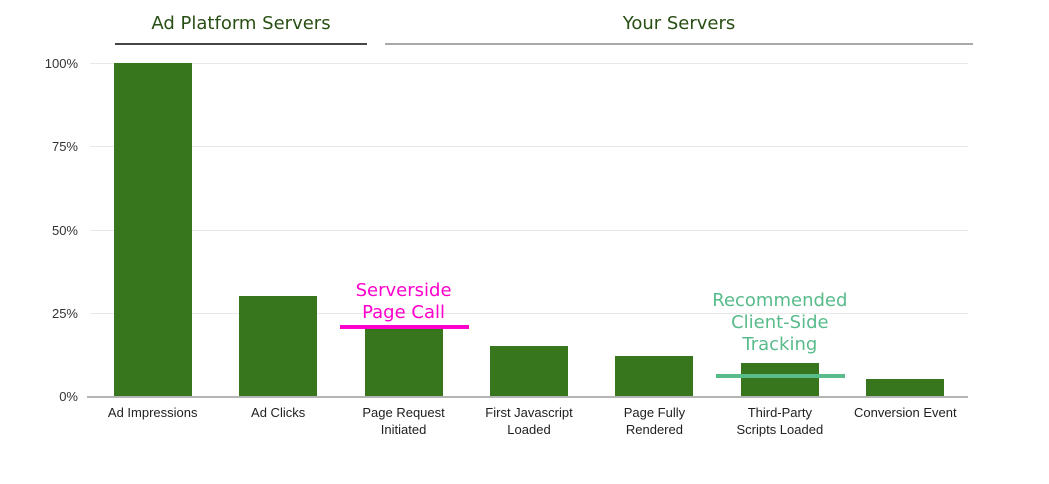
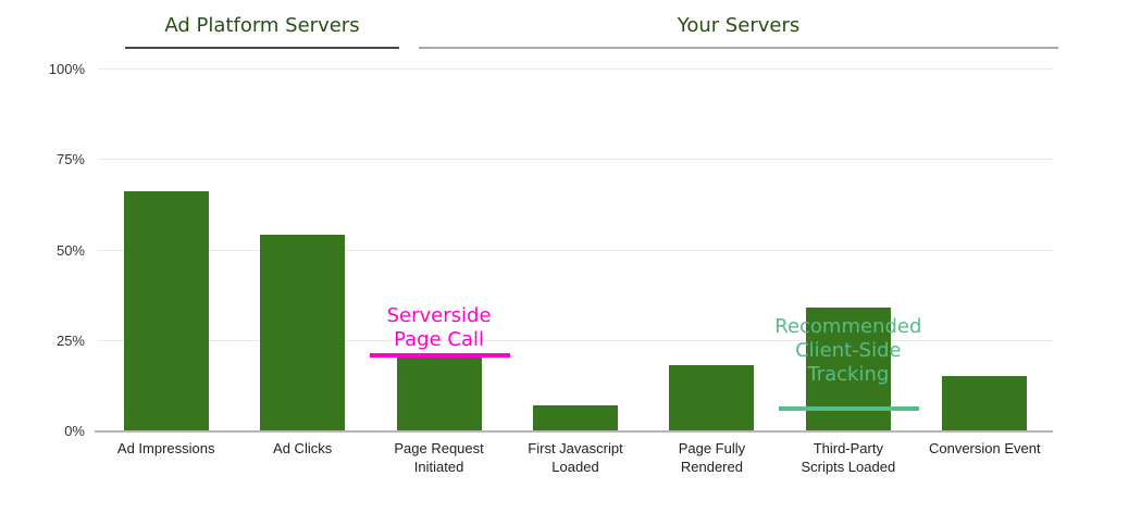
Ad Impressions: 100% -> 66%
Ad Clicks: 30% -> 54%
First Javascript Loaded: 15% -> 7%
Page Fully Rendered: 12% -> 18%
Third-Party Scripts Loaded: 10% -> 34%
Conversion Event: 5% -> 15%
